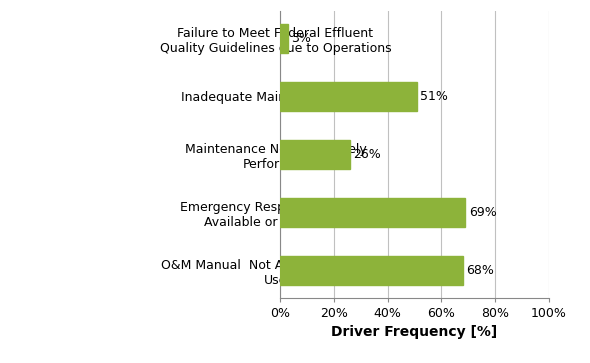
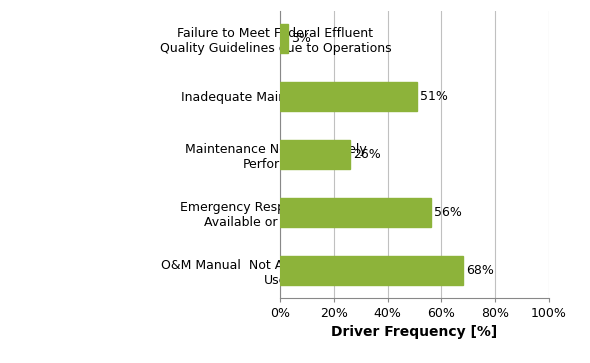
Emergency Response Plan Not Available or Not in Use: 69% -> 56%
